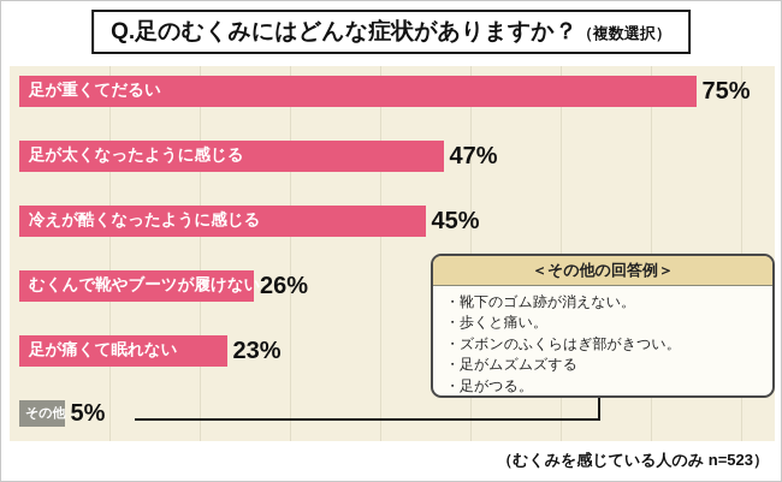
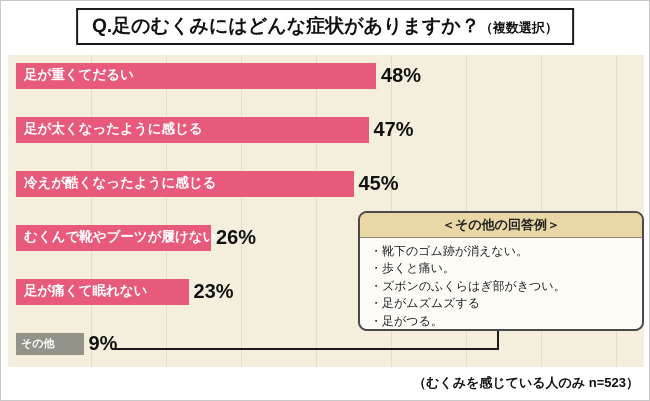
足が重くてだるい: 75% -> 48%
その他: 5% -> 9%
